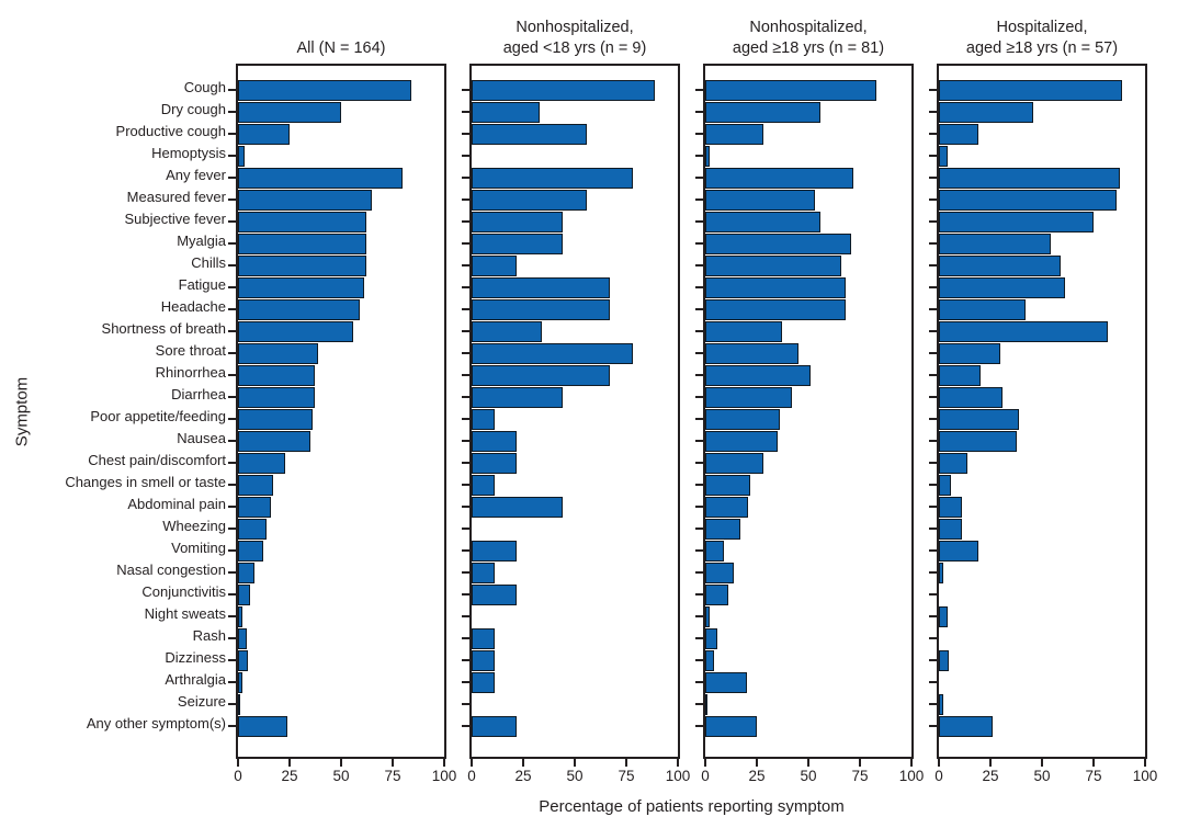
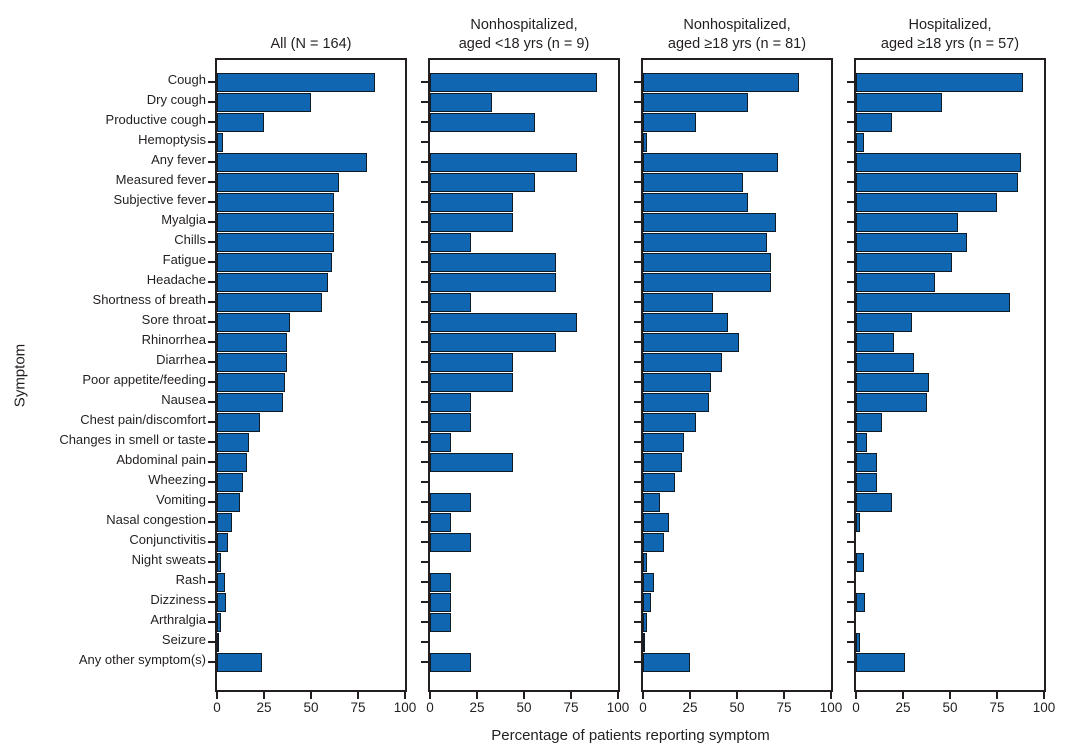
Hospitalized, aged ≥18 yrs (n = 57)/Fatigue: 61 -> 51
Nonhospitalized, aged <18 yrs (n = 9)/Shortness of breath: 34 -> 22
Nonhospitalized, aged <18 yrs (n = 9)/Poor appetite/feeding: 11 -> 44
Nonhospitalized, aged ≥18 yrs (n = 81)/Arthralgia: 20 -> 2
